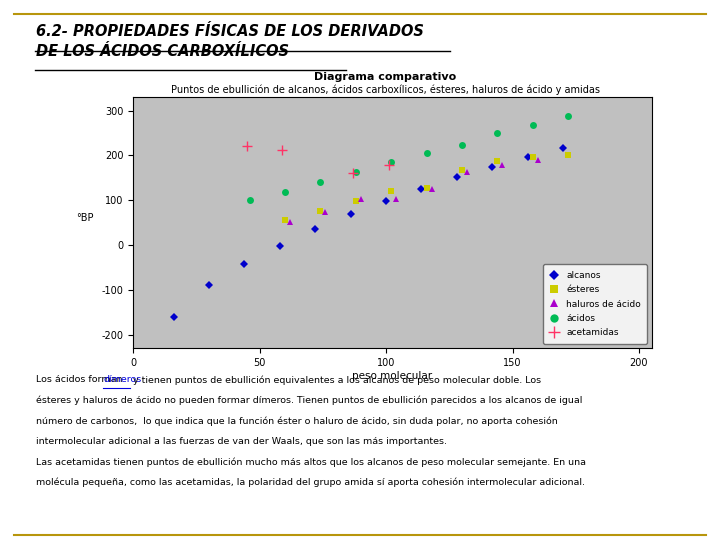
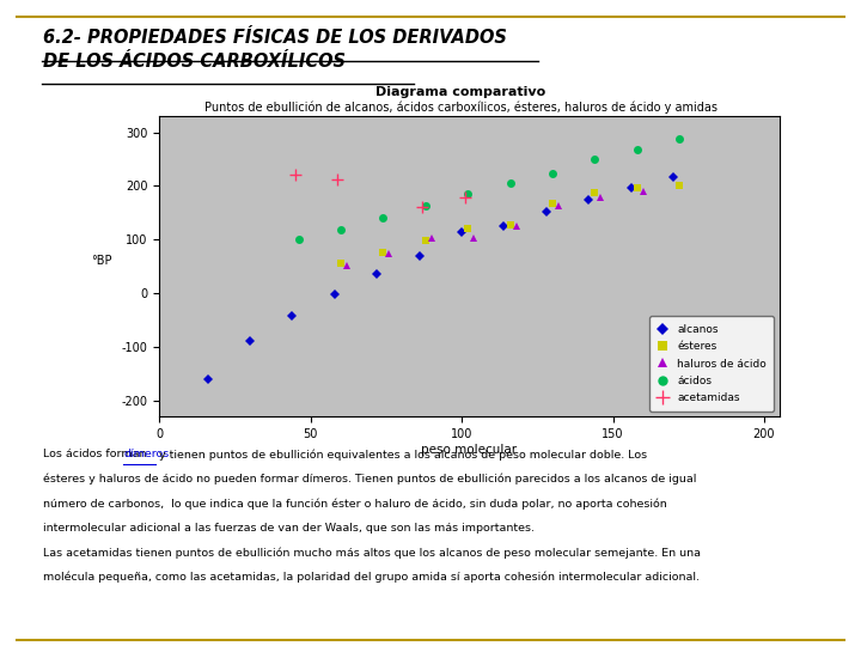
alcanos/100: 98 -> 115
